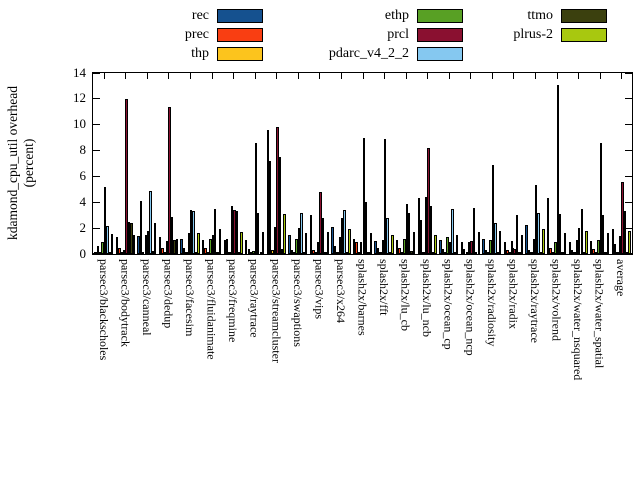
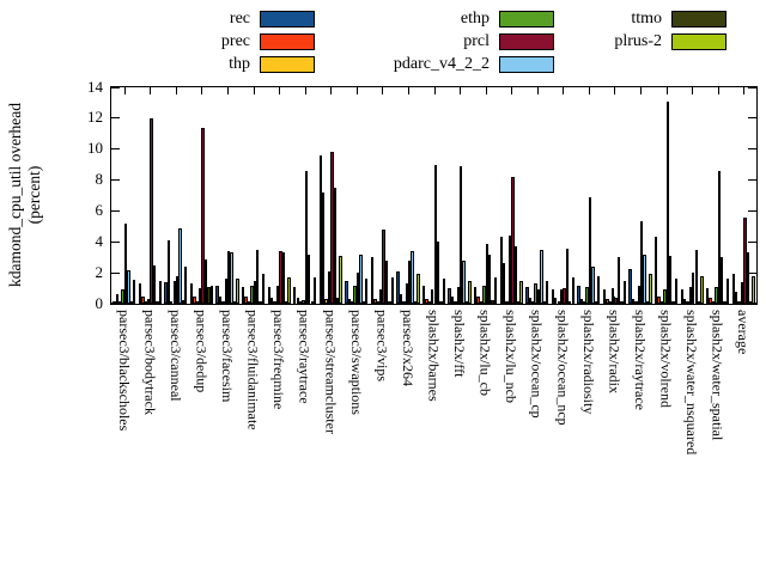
ttmo/parsec3/bodytrack: 2.4 -> 0.1
prec/parsec3/freqmine: 1.2 -> 0.4
ethp/parsec3/freqmine: 3.7 -> 1.2
prec/splash2x/barnes: 0.9 -> 0.3
